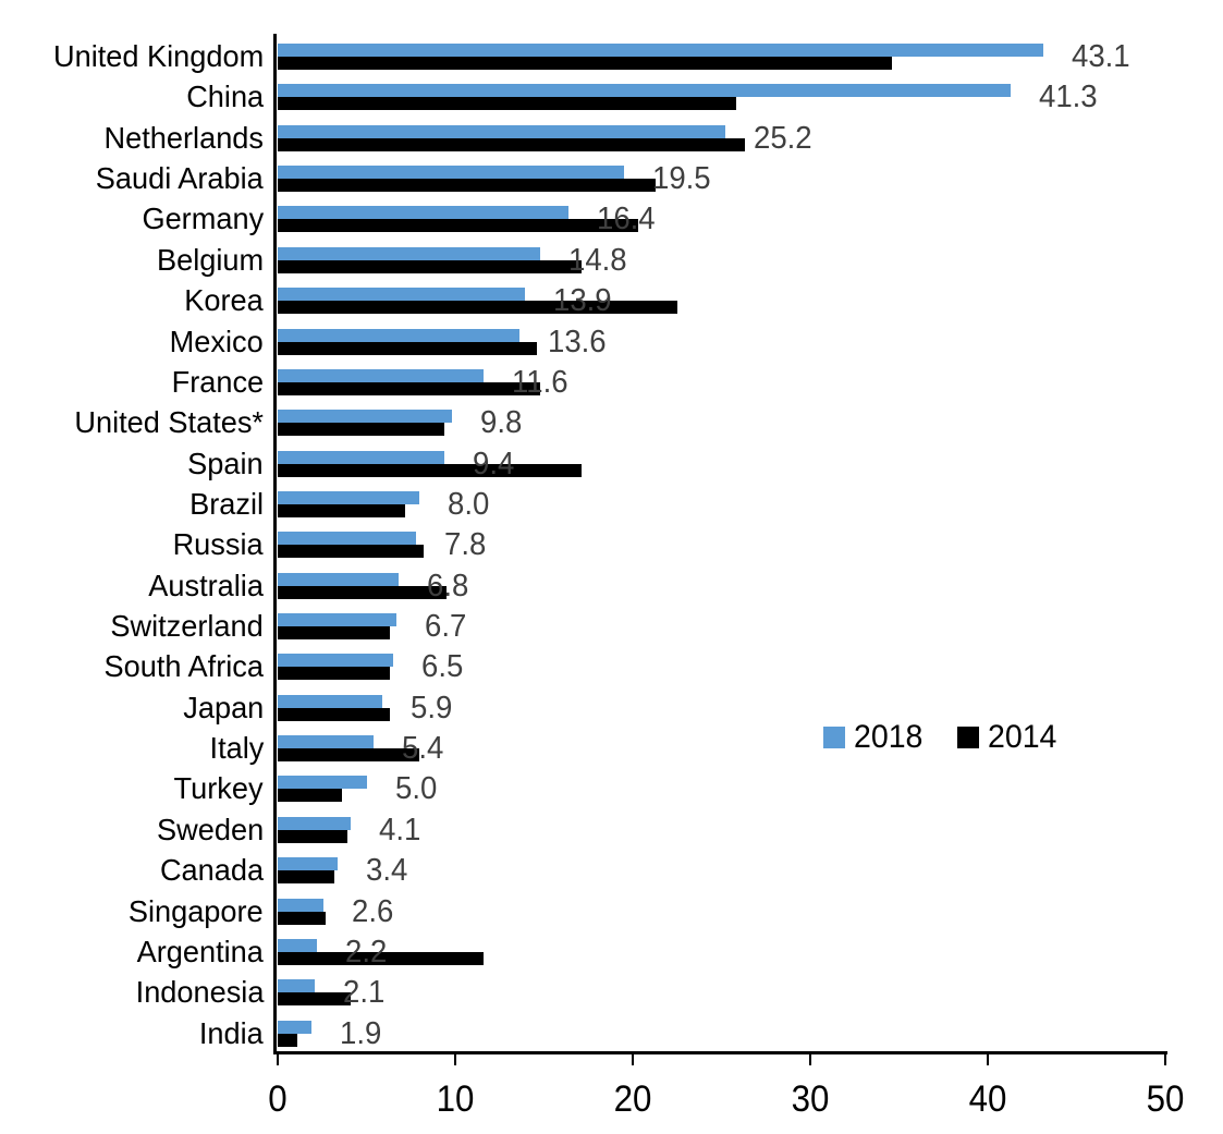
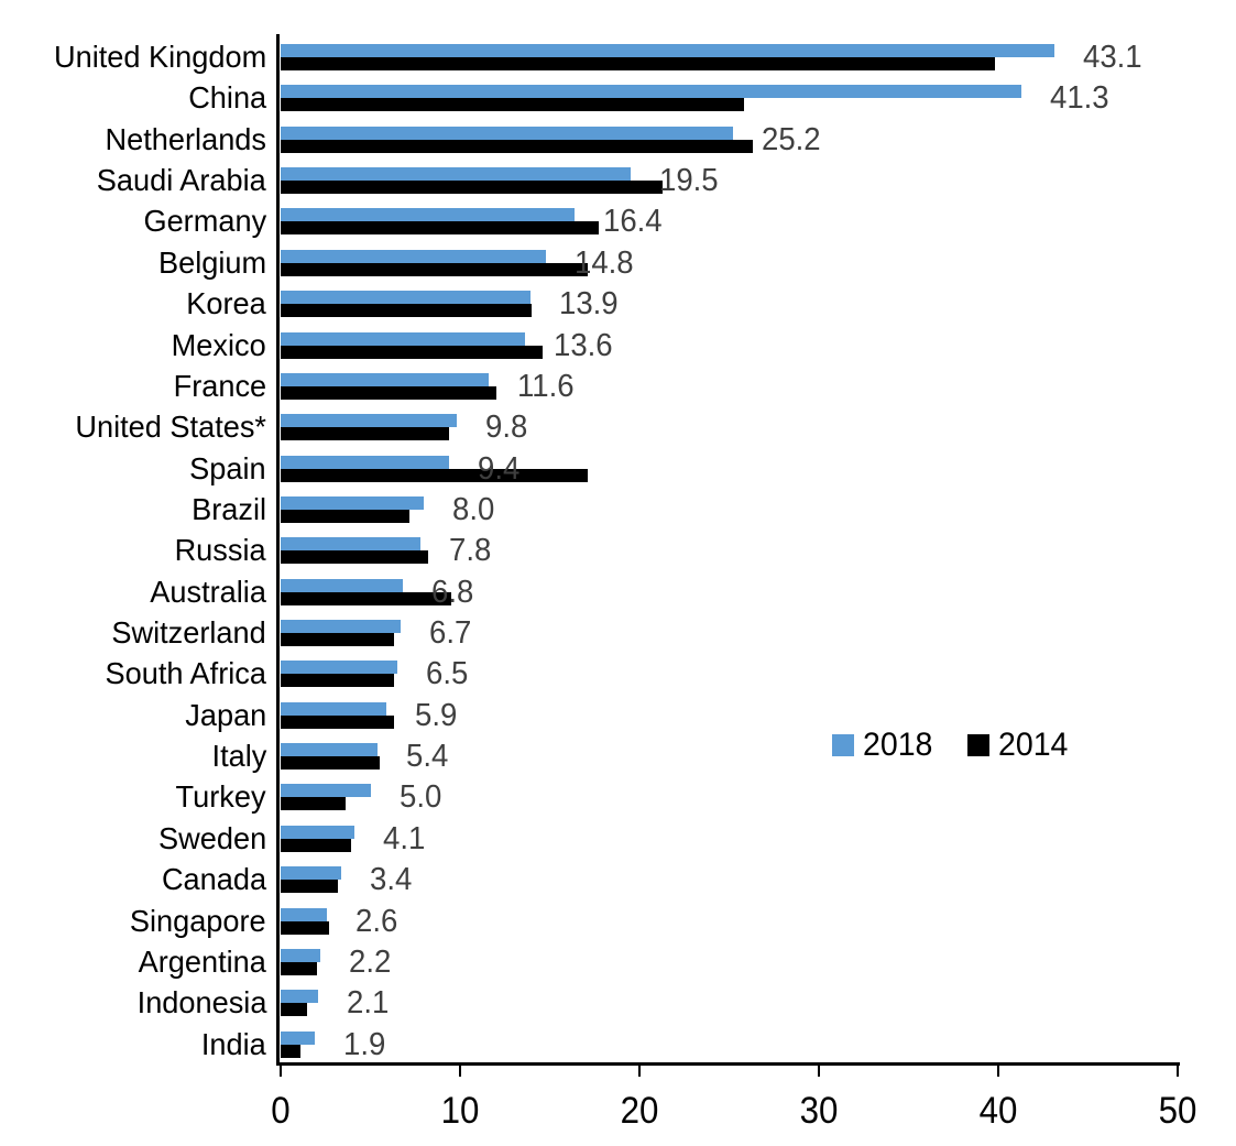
2014/United Kingdom: 34.6 -> 39.8
2014/Germany: 20.3 -> 17.7
2014/Korea: 22.5 -> 14.0
2014/France: 14.8 -> 12.0
2014/Italy: 8.0 -> 5.5
2014/Argentina: 11.6 -> 2.0
2014/Indonesia: 4.1 -> 1.5
